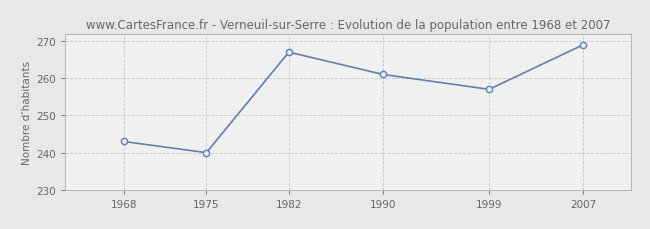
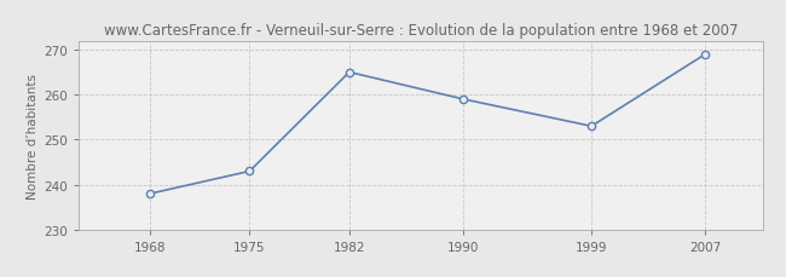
1968: 243 -> 238
1975: 240 -> 243
1982: 267 -> 265
1990: 261 -> 259
1999: 257 -> 253
